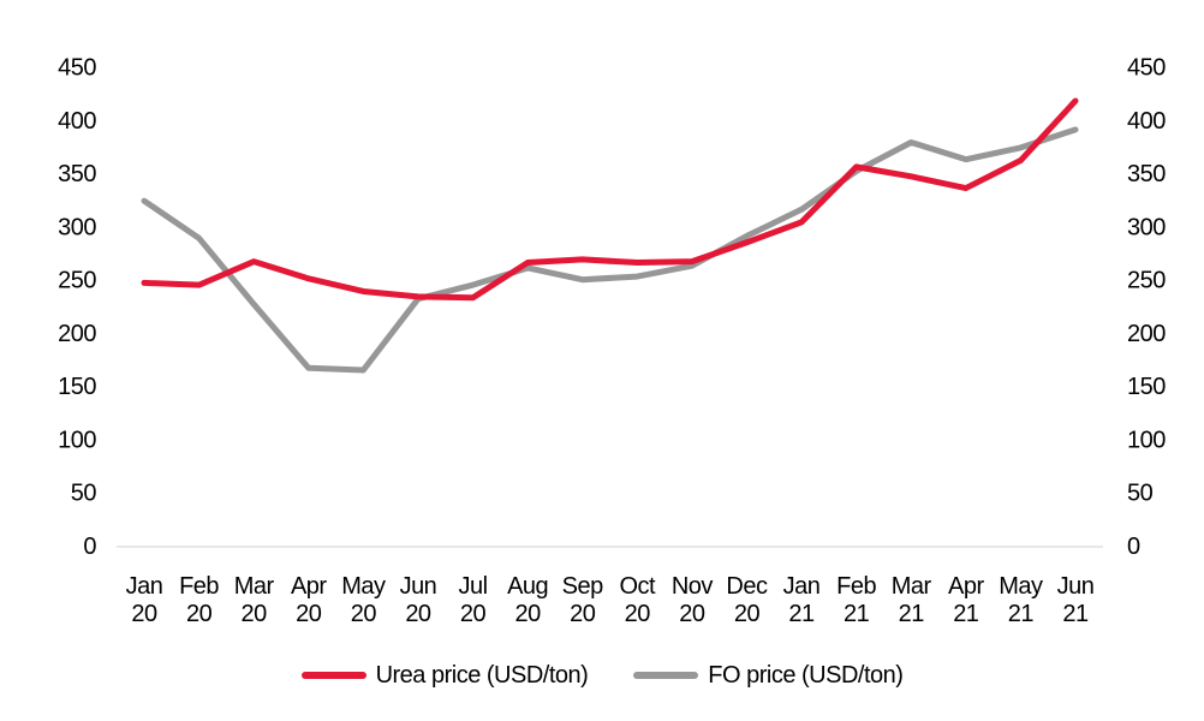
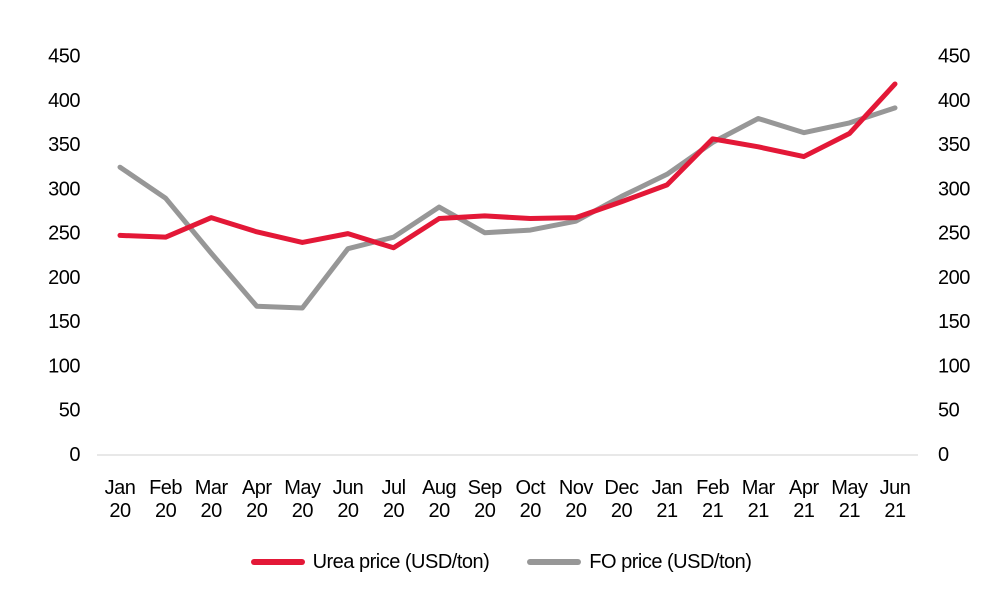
Urea price (USD/ton)/Jun 20: 240 -> 250
FO price (USD/ton)/Aug 20: 260 -> 280
